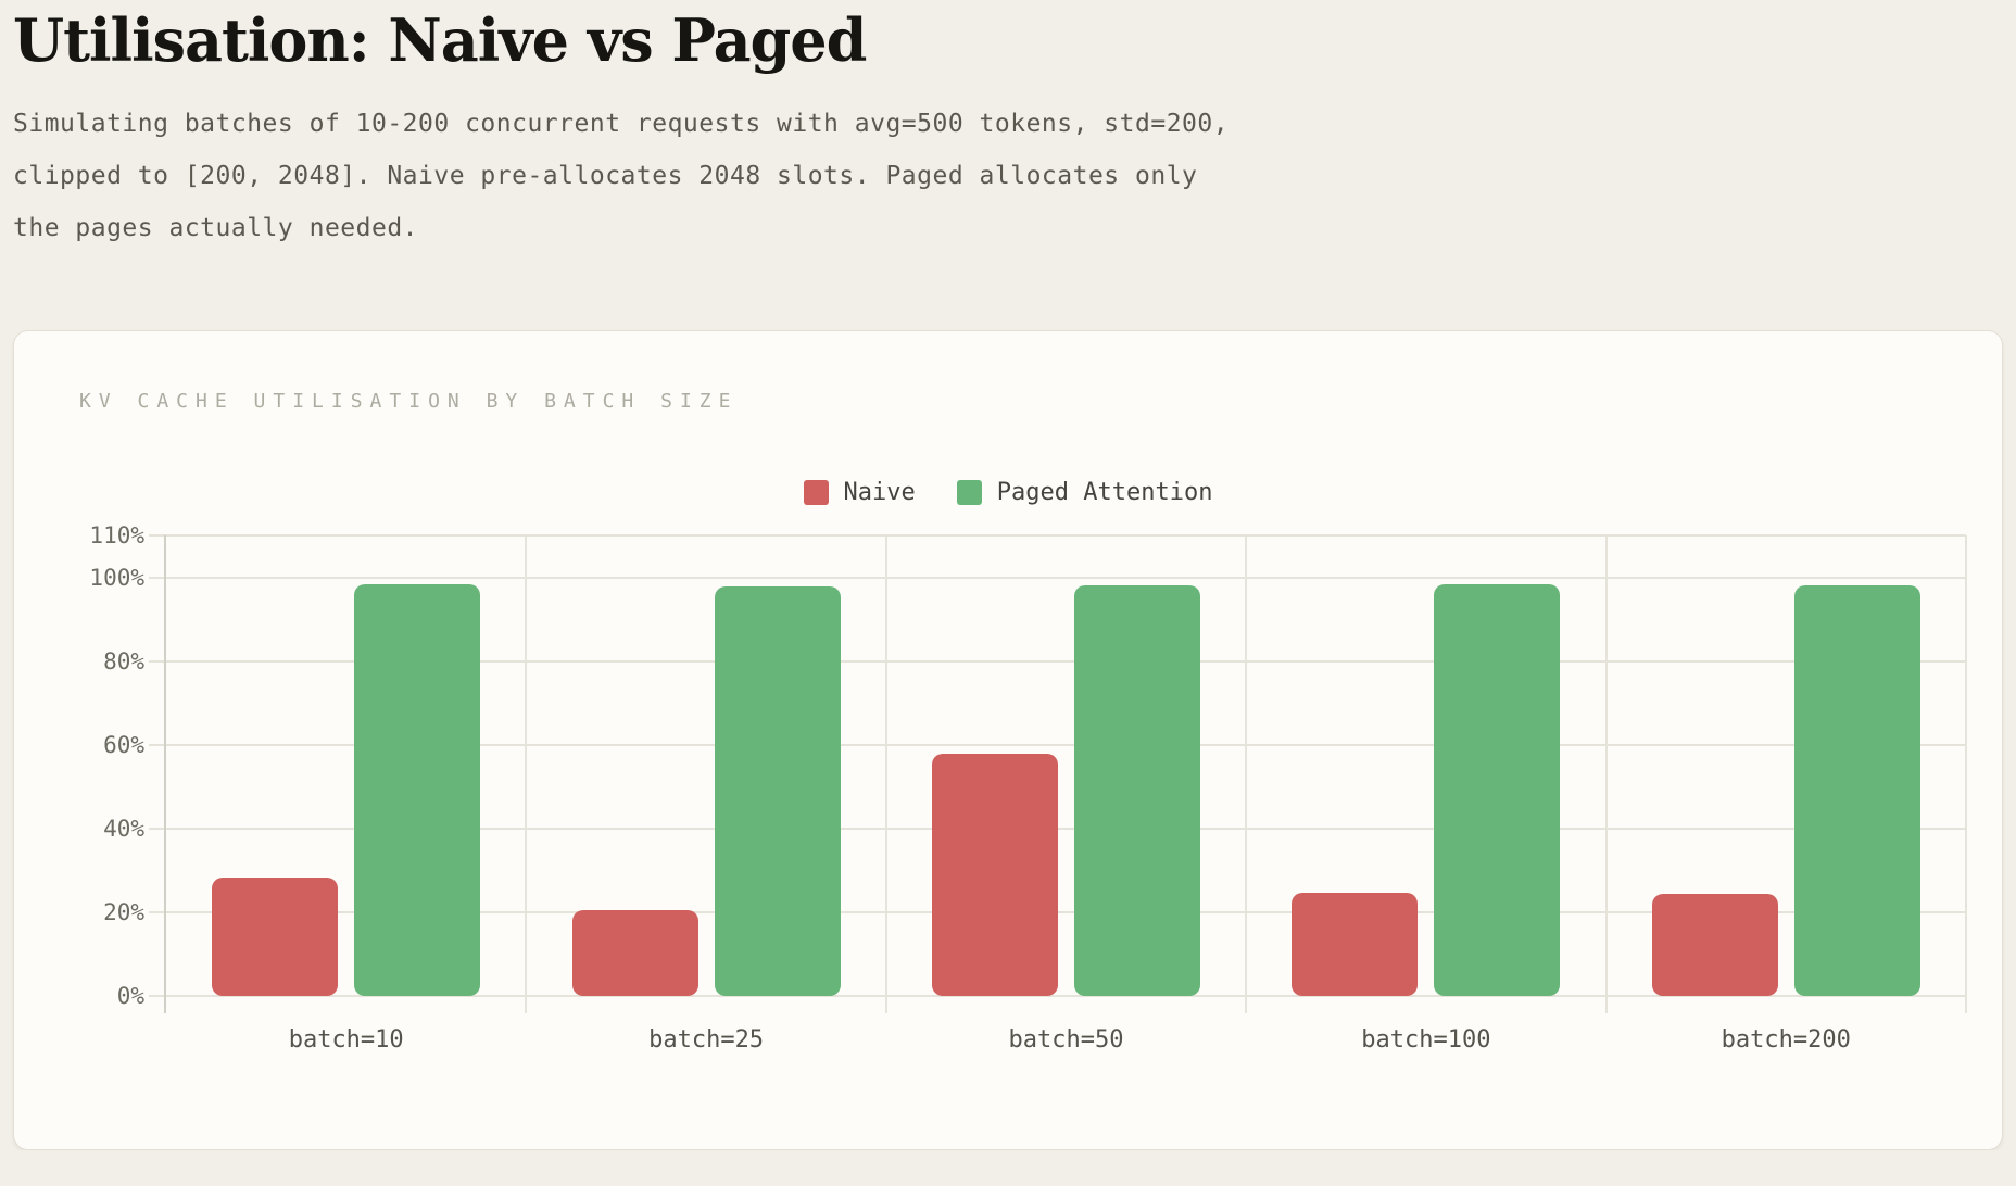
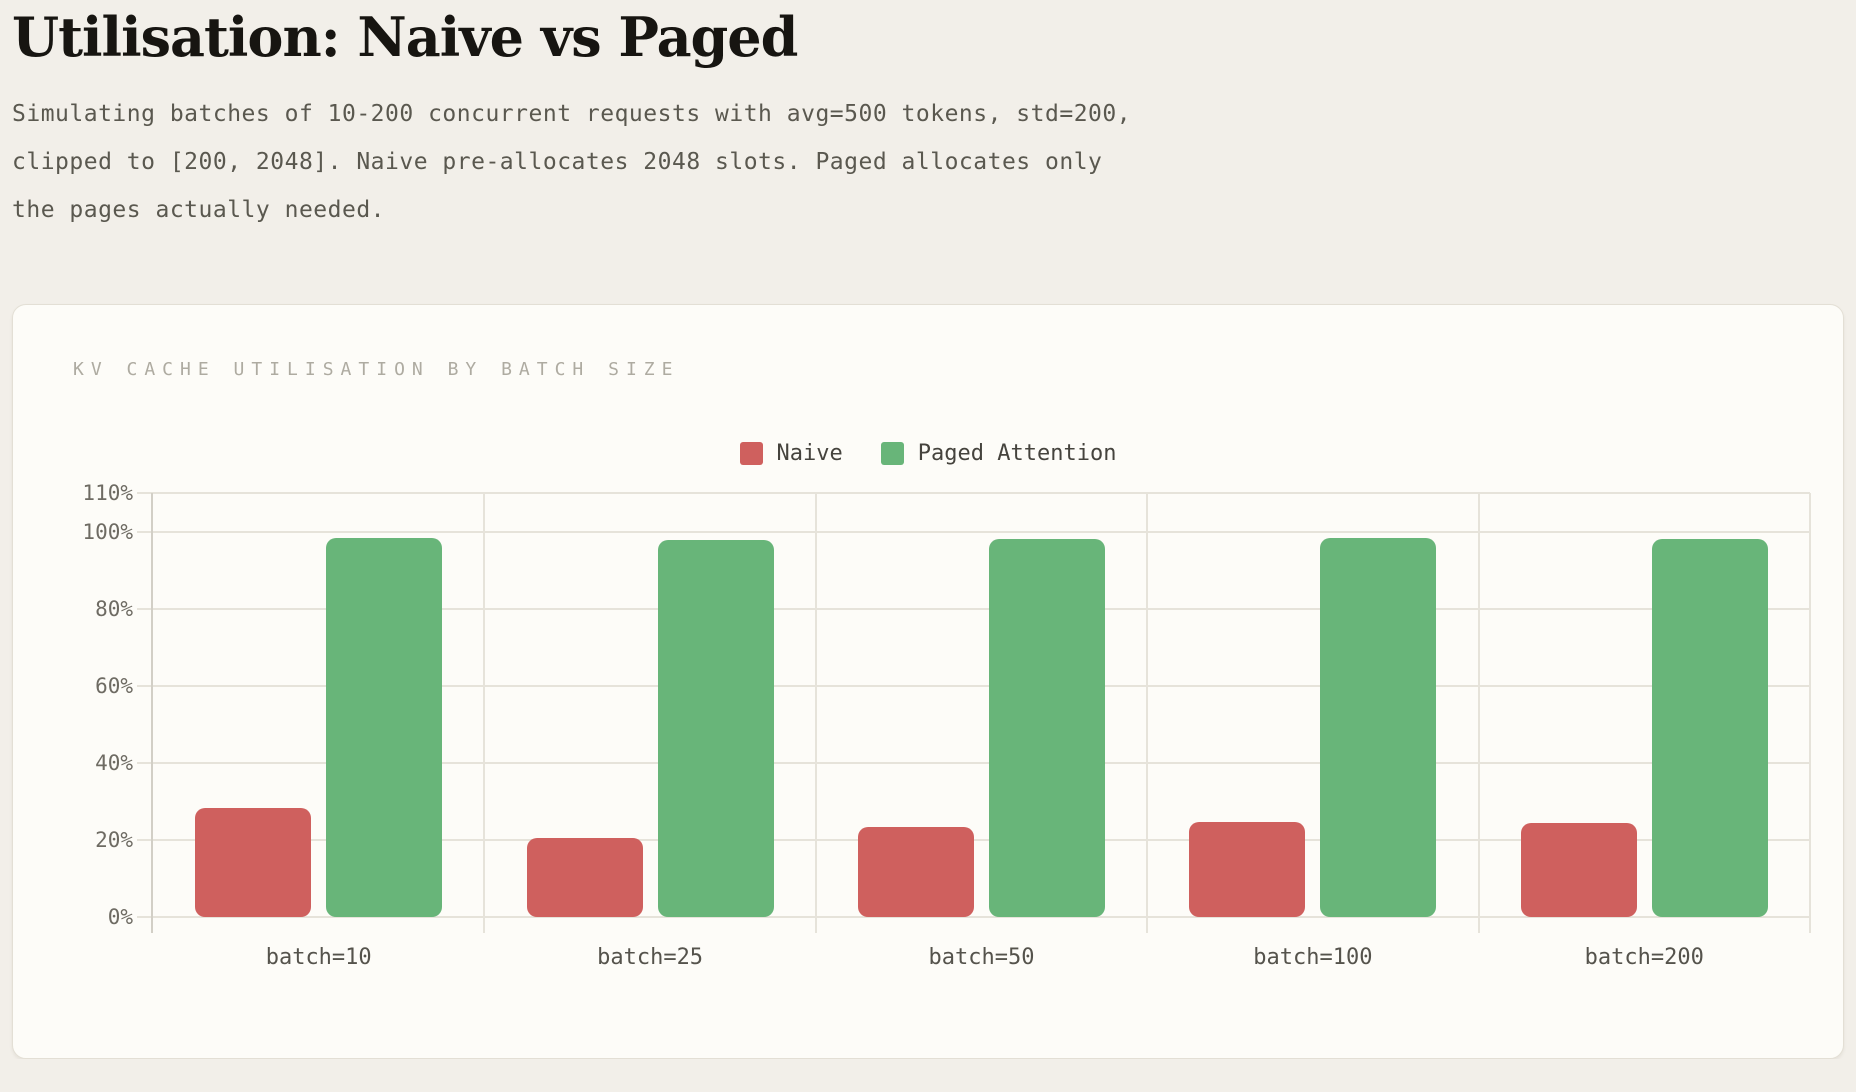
Naive/batch=50: 58% -> 23%
